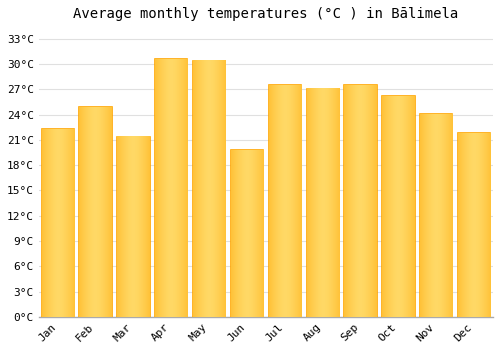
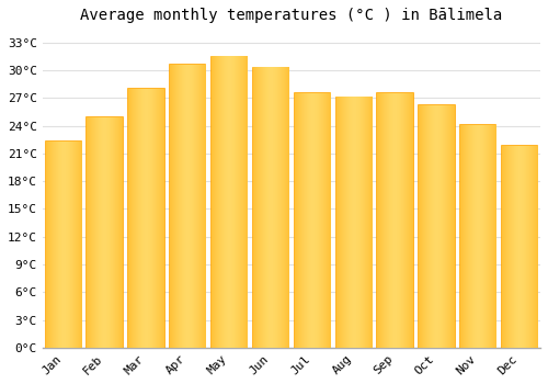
Mar: 21.4°C -> 28.0°C
May: 30.4°C -> 31.5°C
Jun: 19.8°C -> 30.3°C
